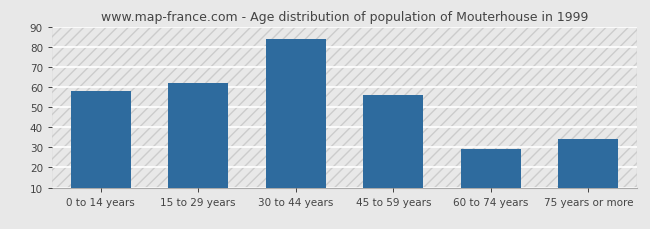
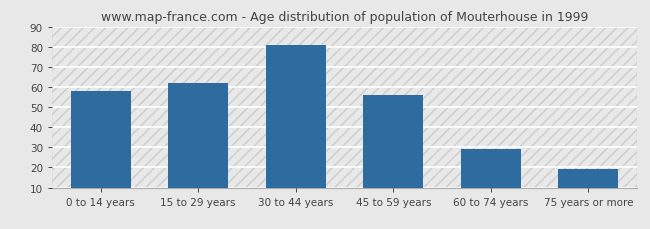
30 to 44 years: 84 -> 81
75 years or more: 34 -> 19
